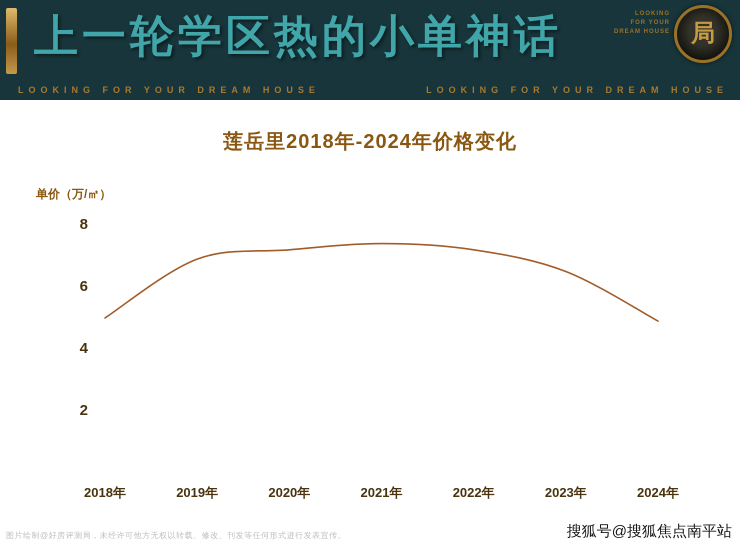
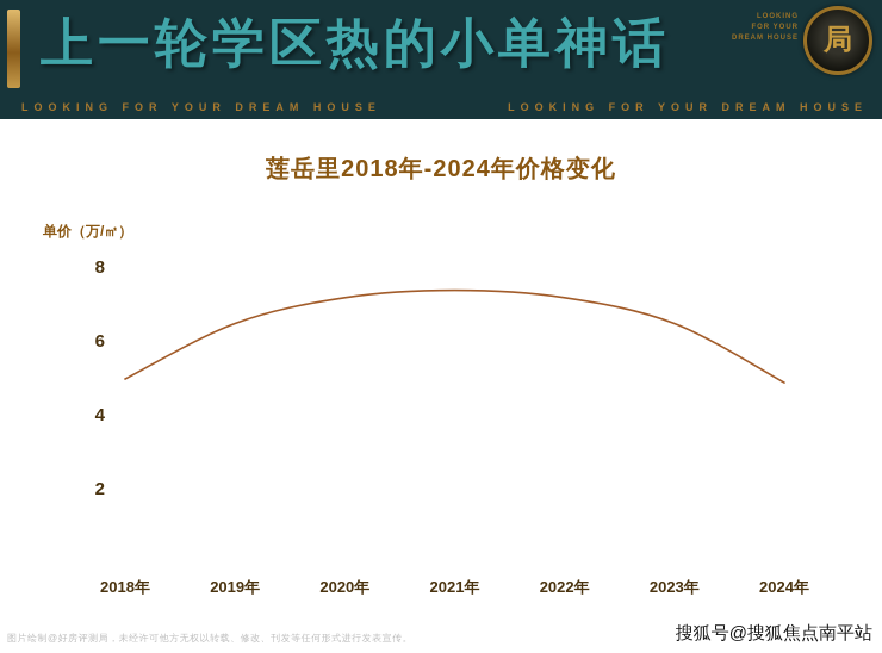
2019年: 6.9 -> 6.5
